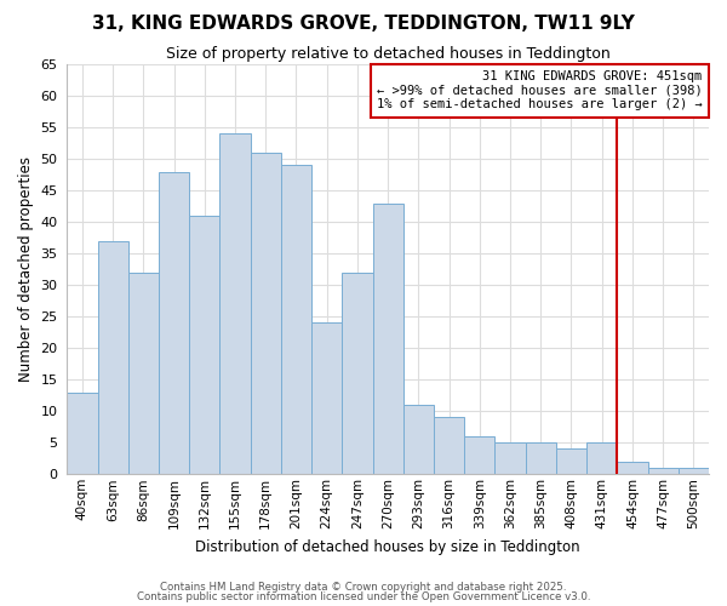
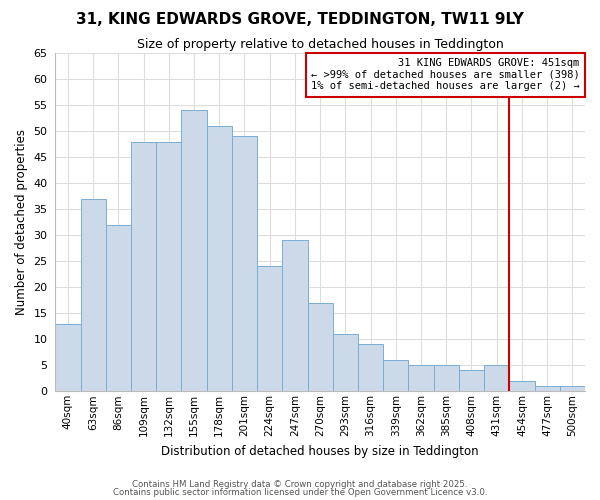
132sqm: 41 -> 48
247sqm: 32 -> 29
270sqm: 43 -> 17
